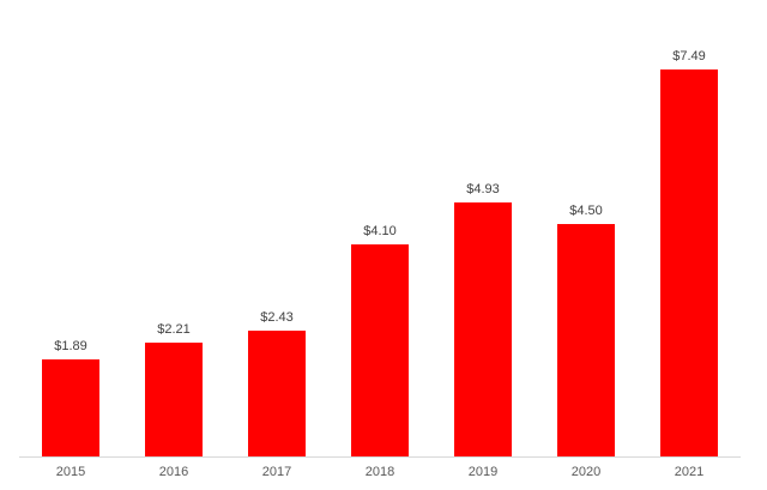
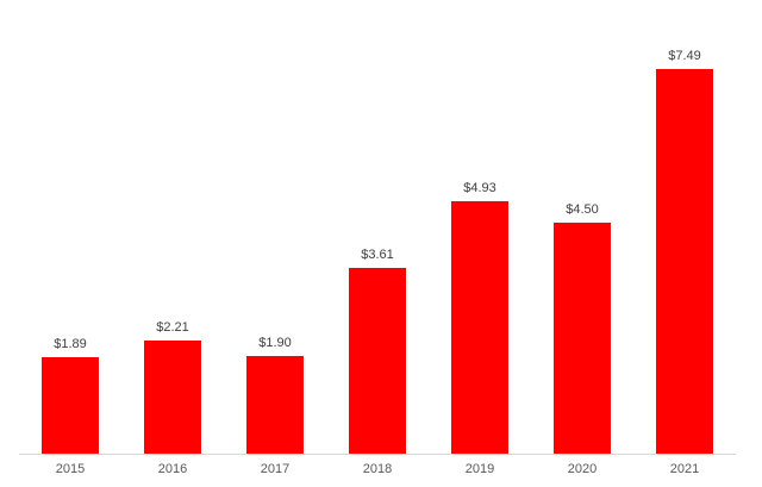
2017: $2.43 -> $1.90
2018: $4.10 -> $3.61
